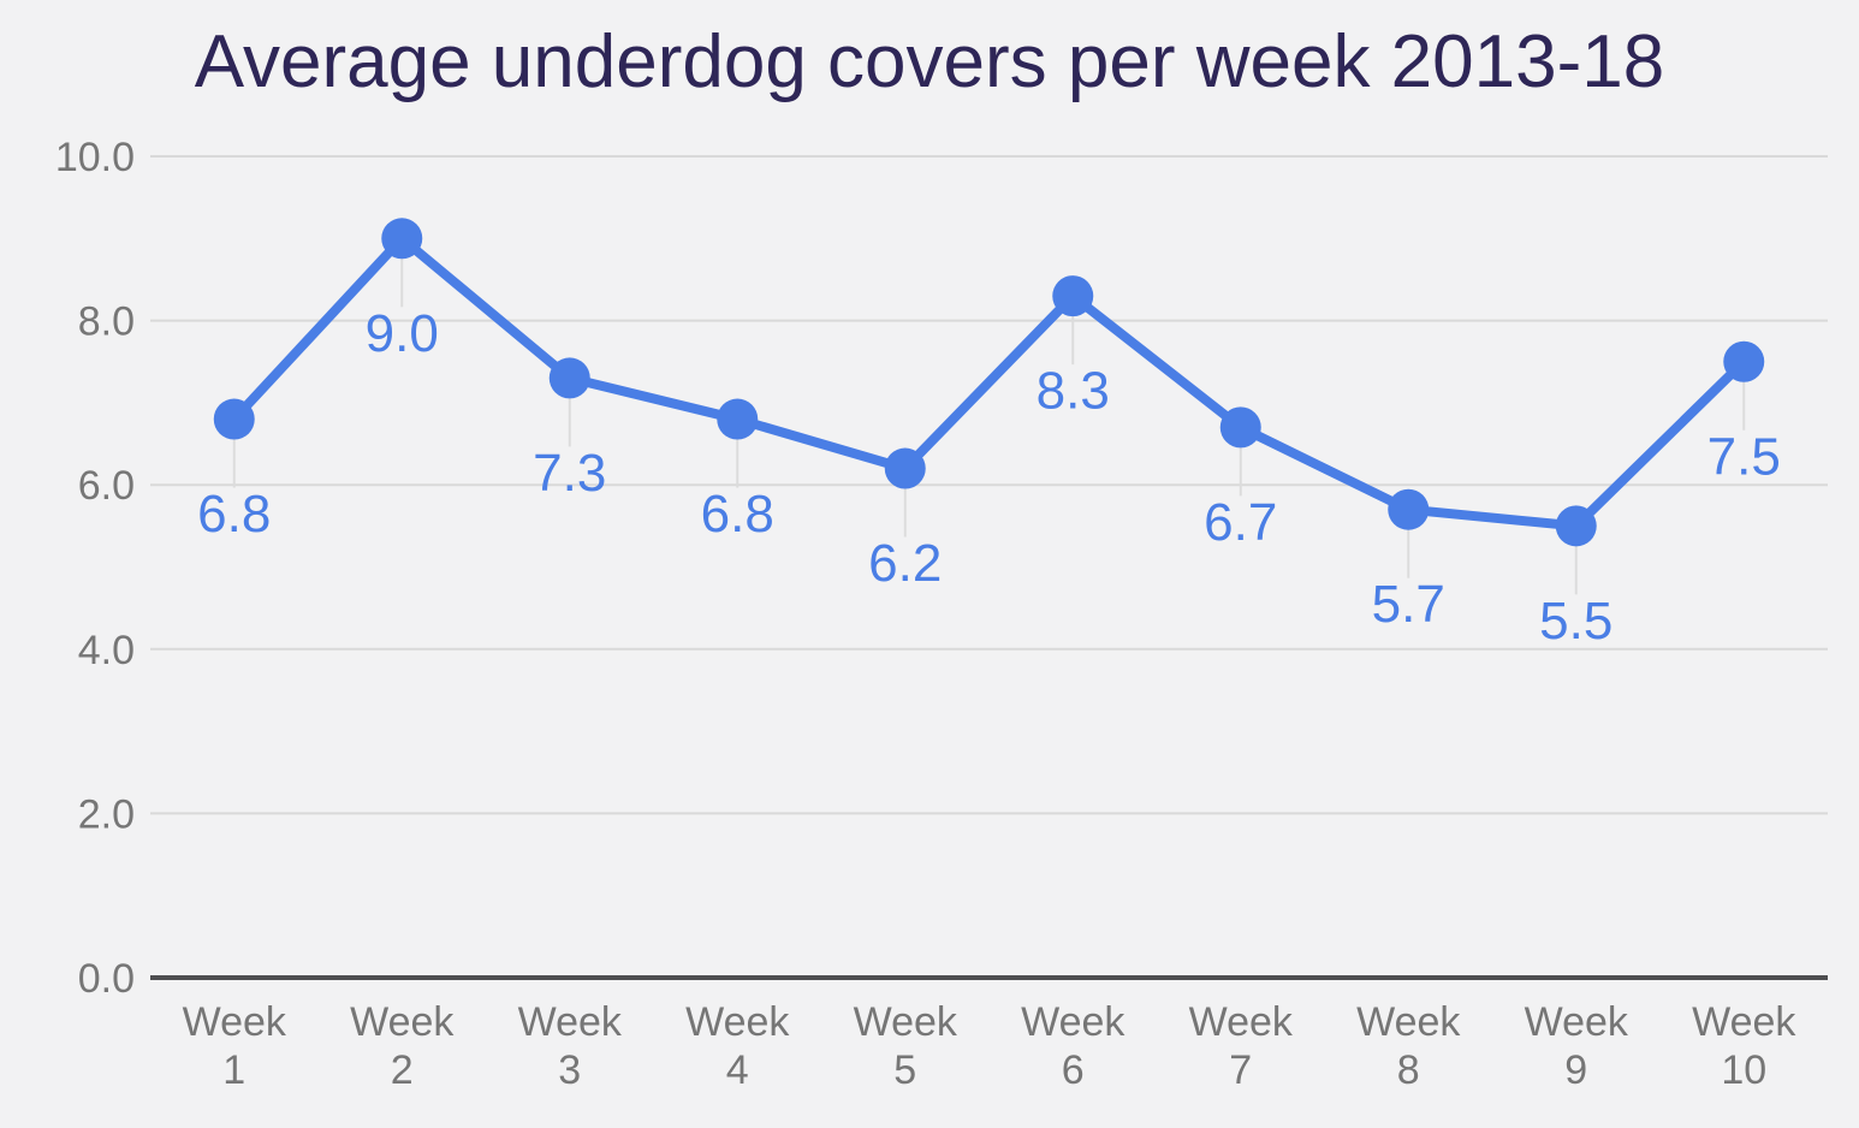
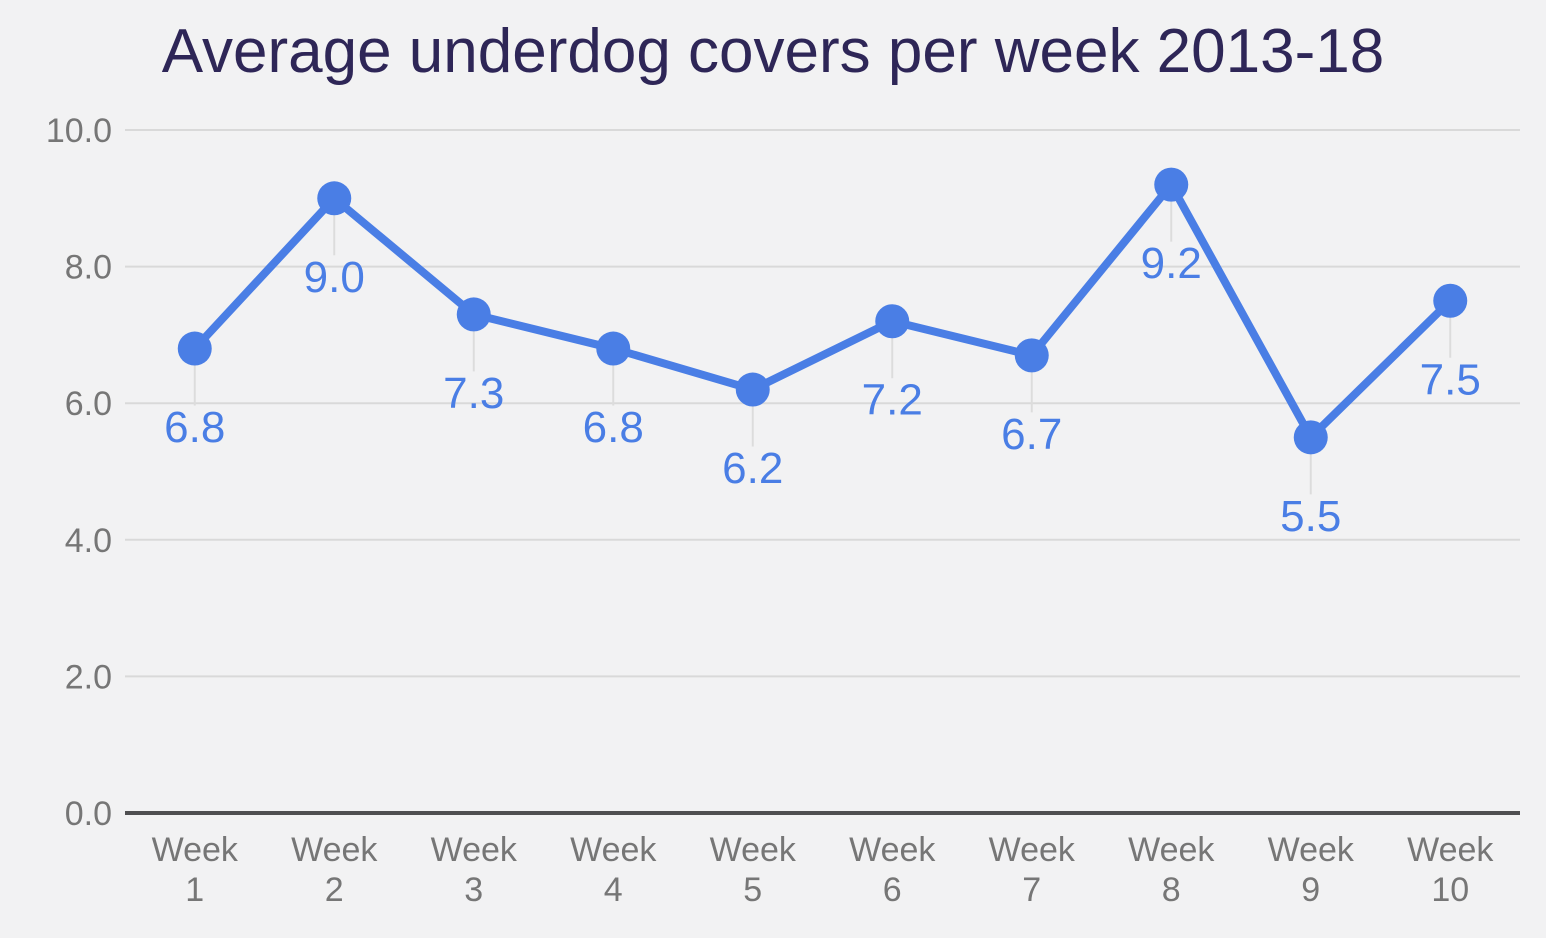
Week 6: 8.3 -> 7.2
Week 8: 5.7 -> 9.2
